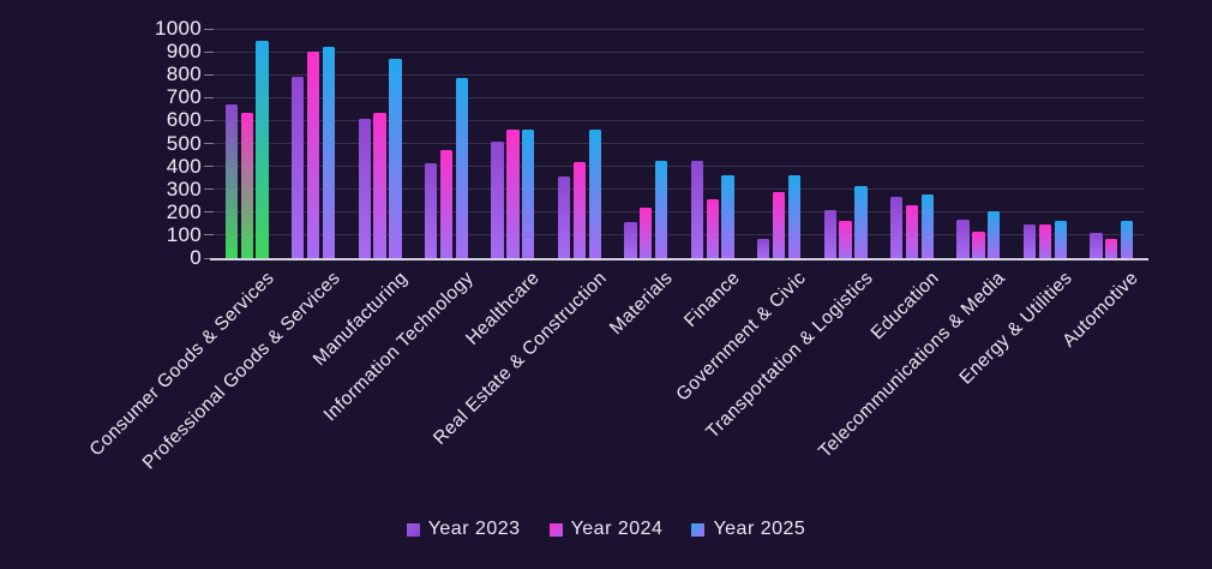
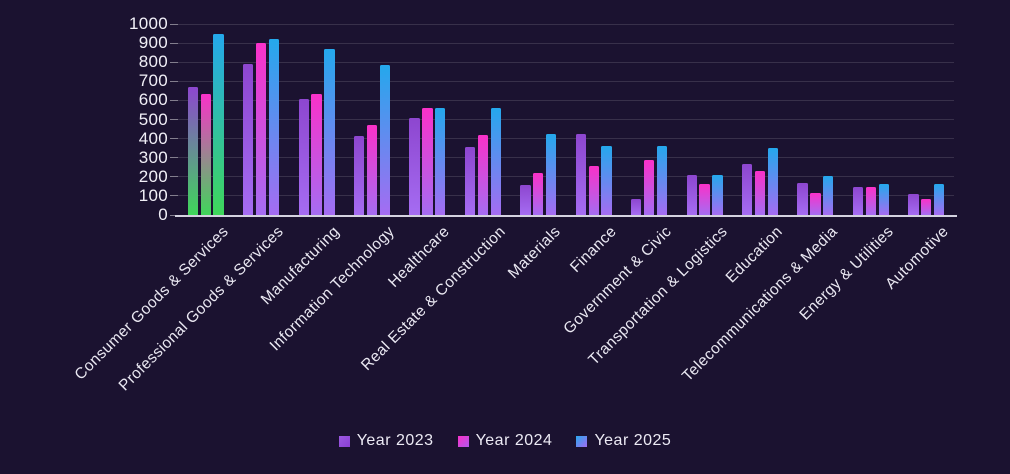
Year 2025/Transportation & Logistics: 320 -> 210
Year 2025/Education: 280 -> 350
